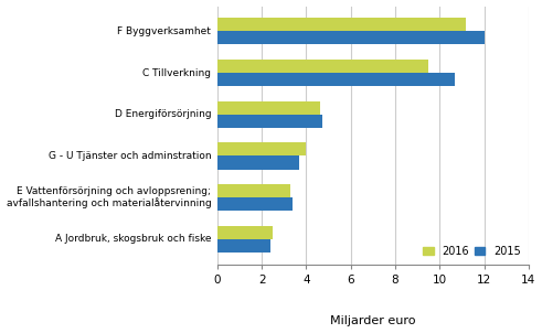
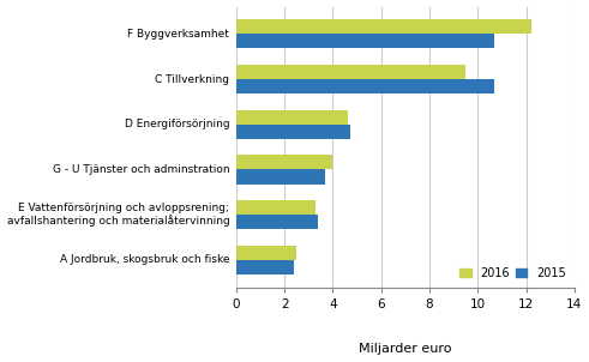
2016/F Byggverksamhet: 11.2 -> 12.2
2015/F Byggverksamhet: 12.0 -> 10.7
